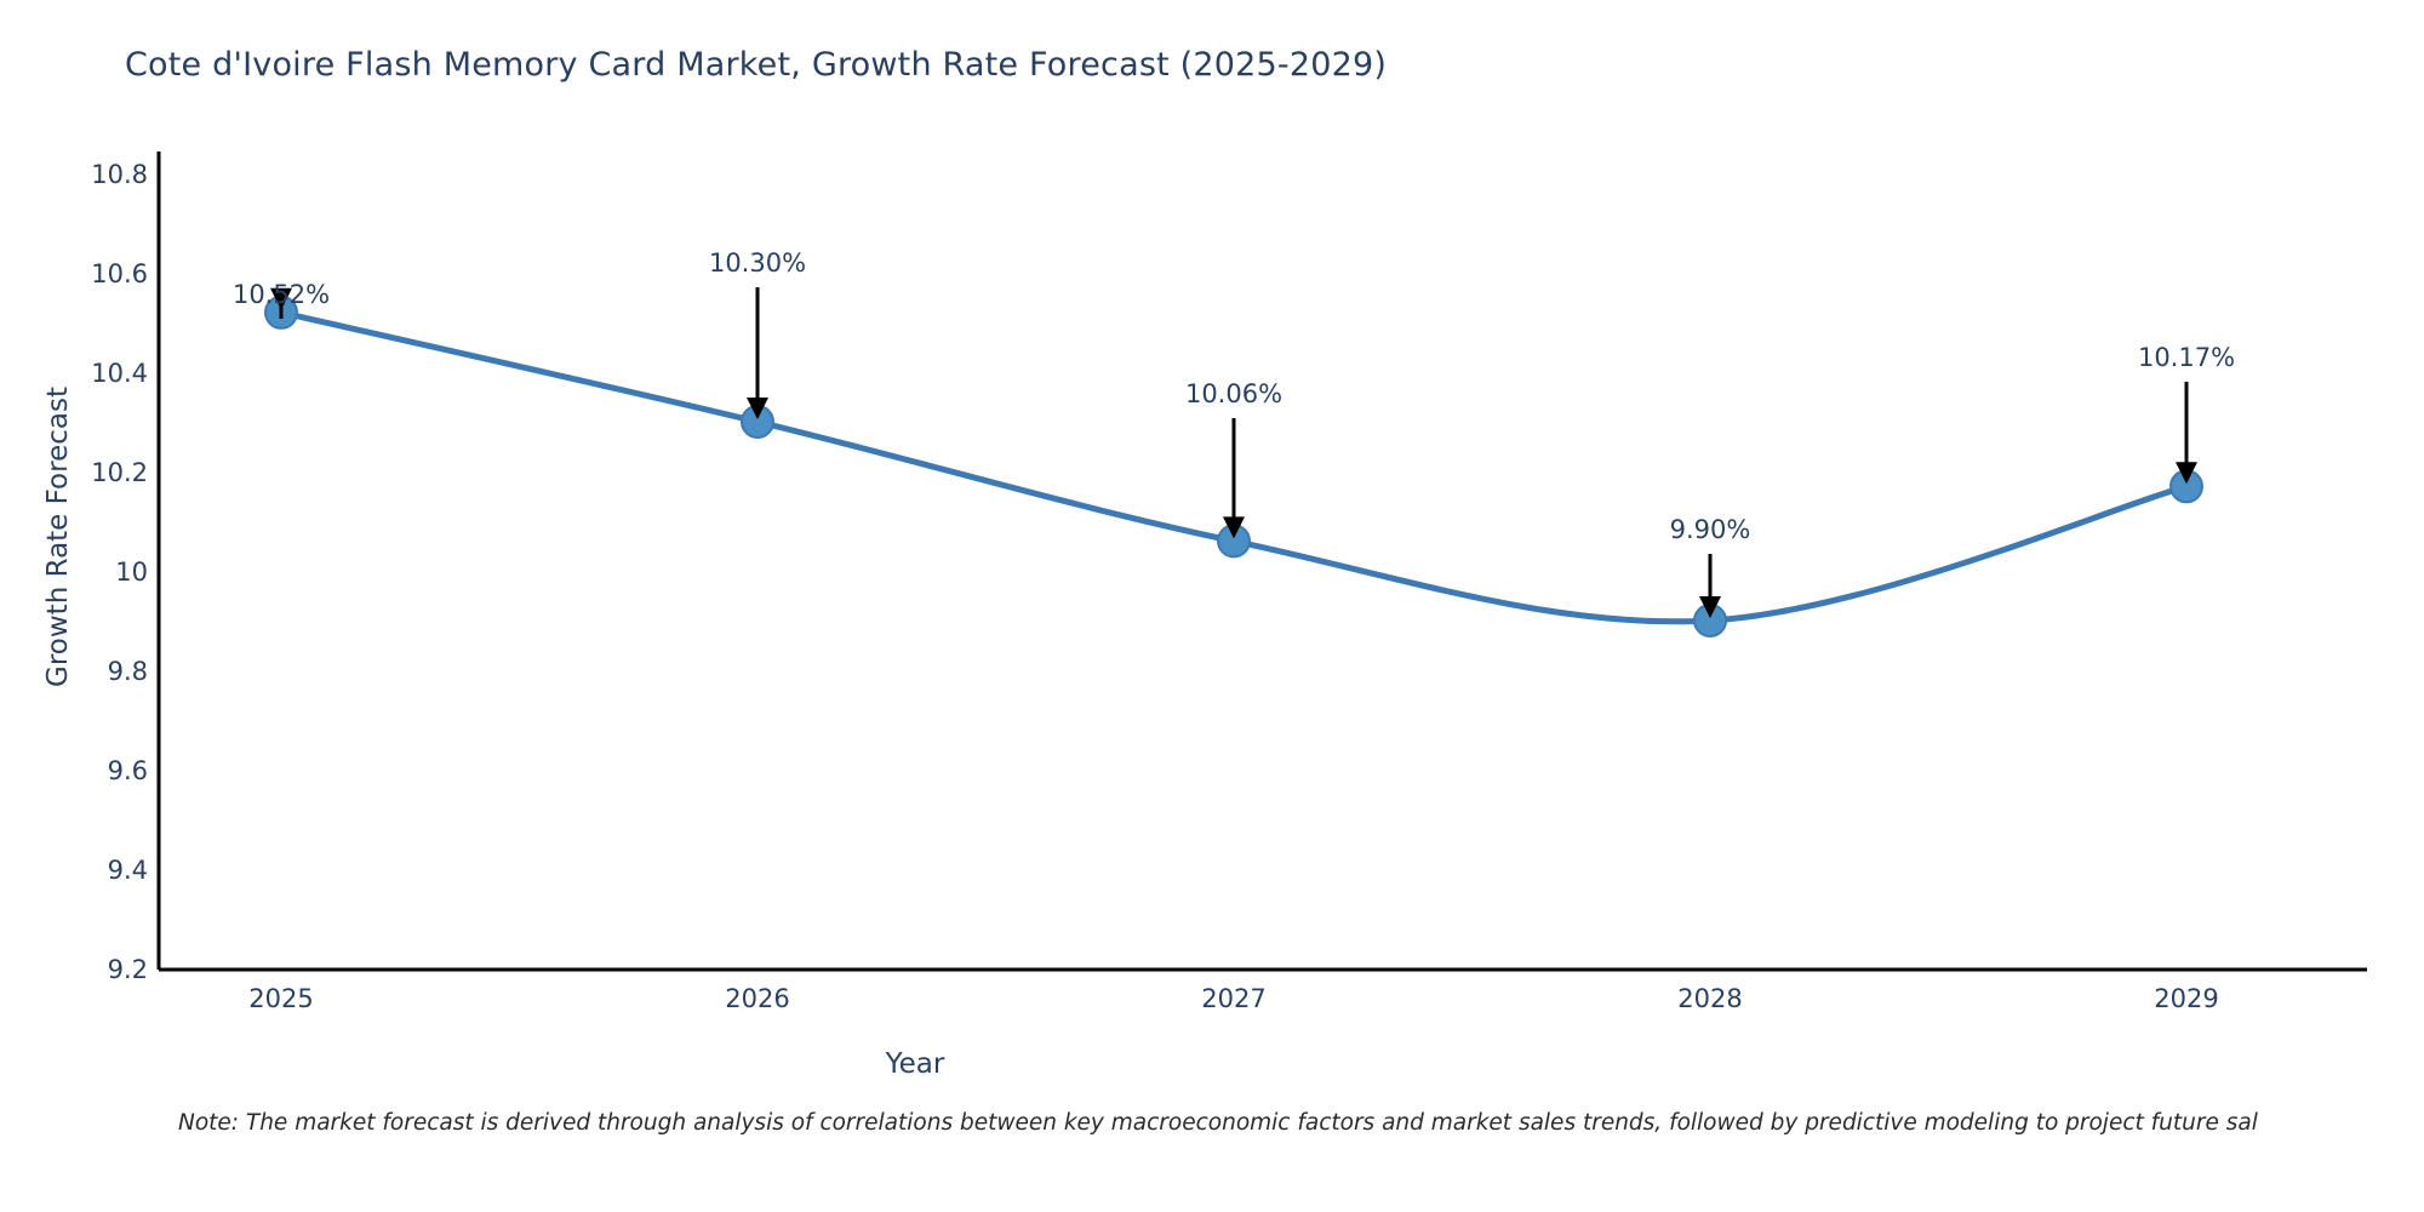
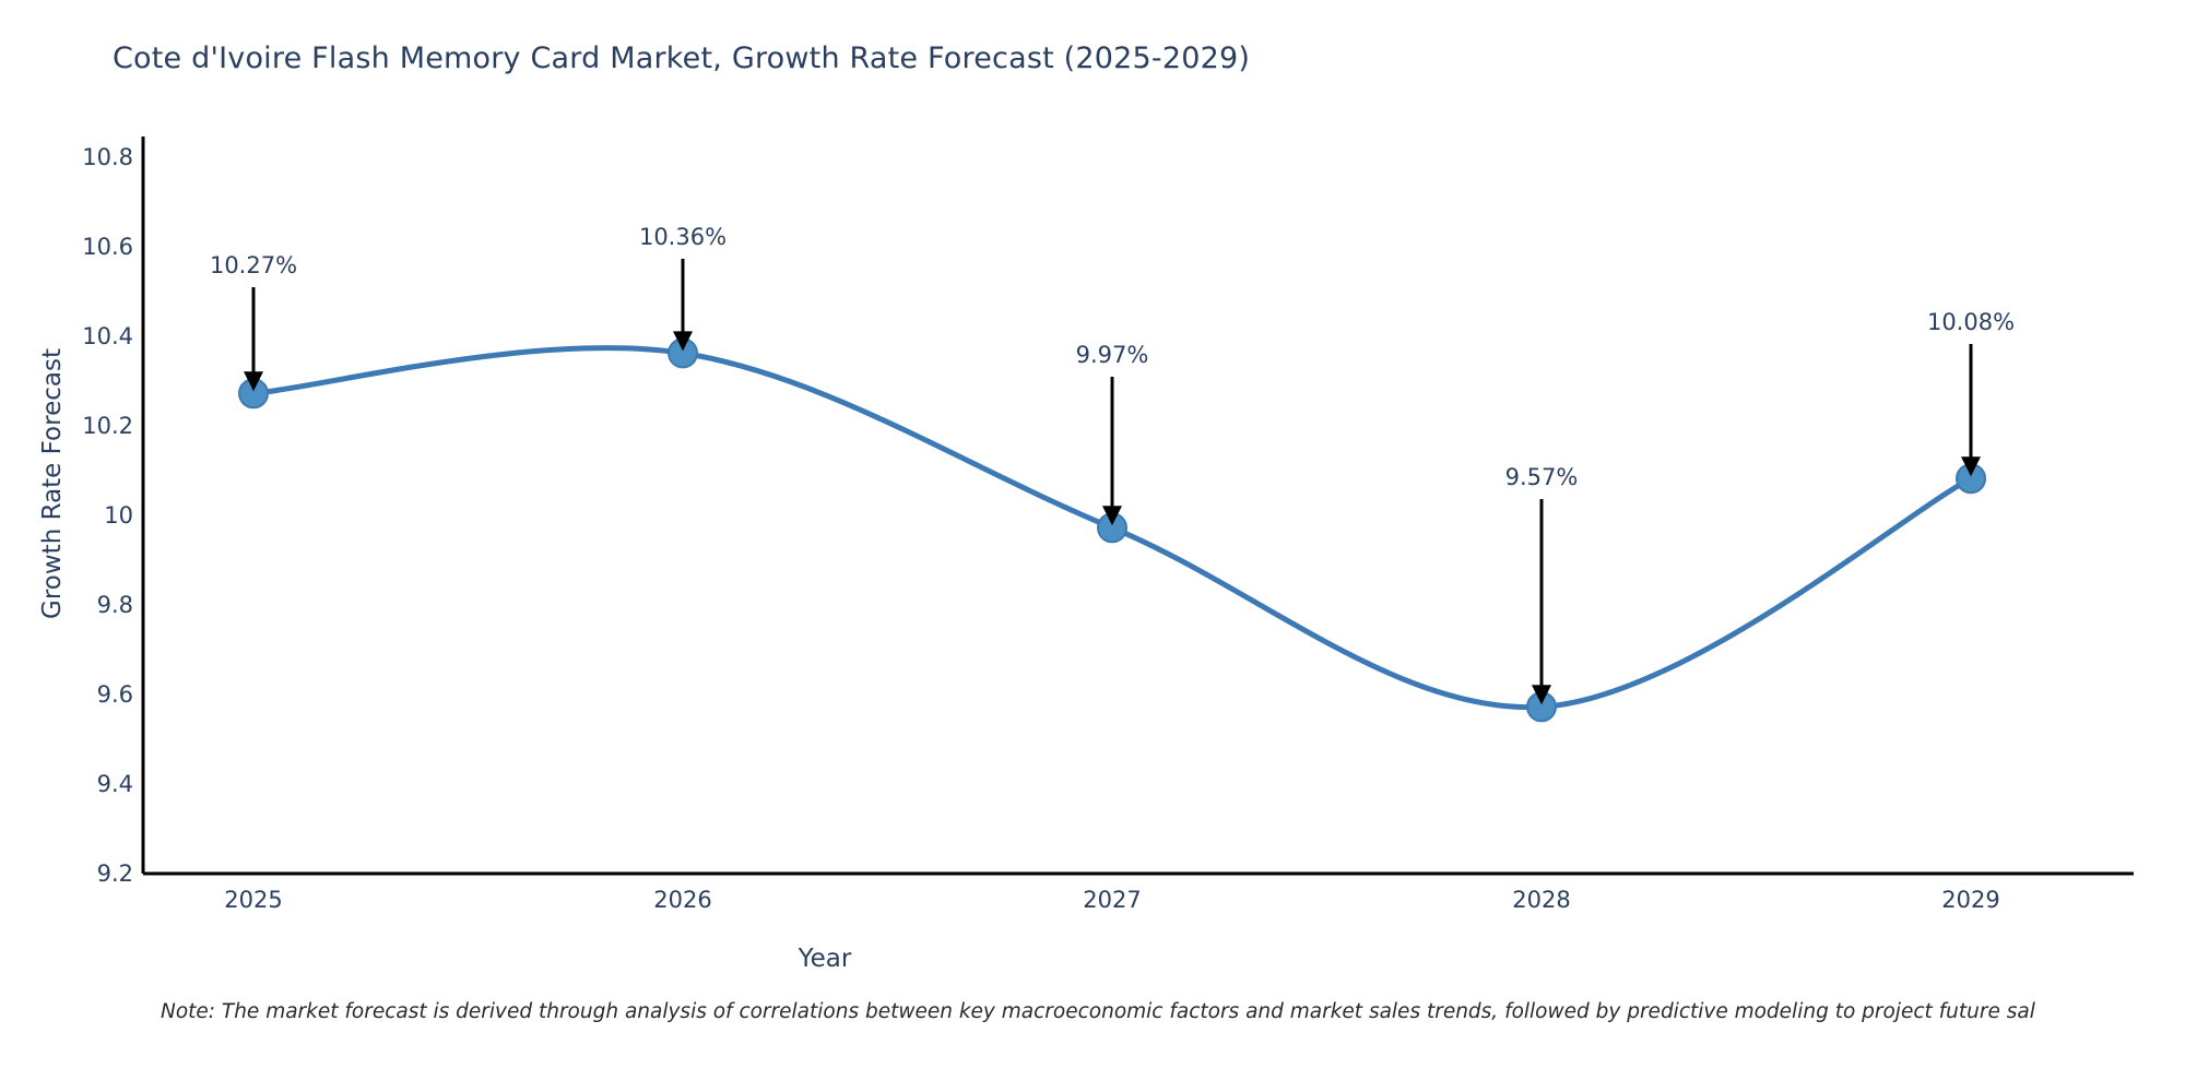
2025: 10.52% -> 10.27%
2026: 10.30% -> 10.36%
2027: 10.06% -> 9.97%
2028: 9.90% -> 9.57%
2029: 10.17% -> 10.08%
